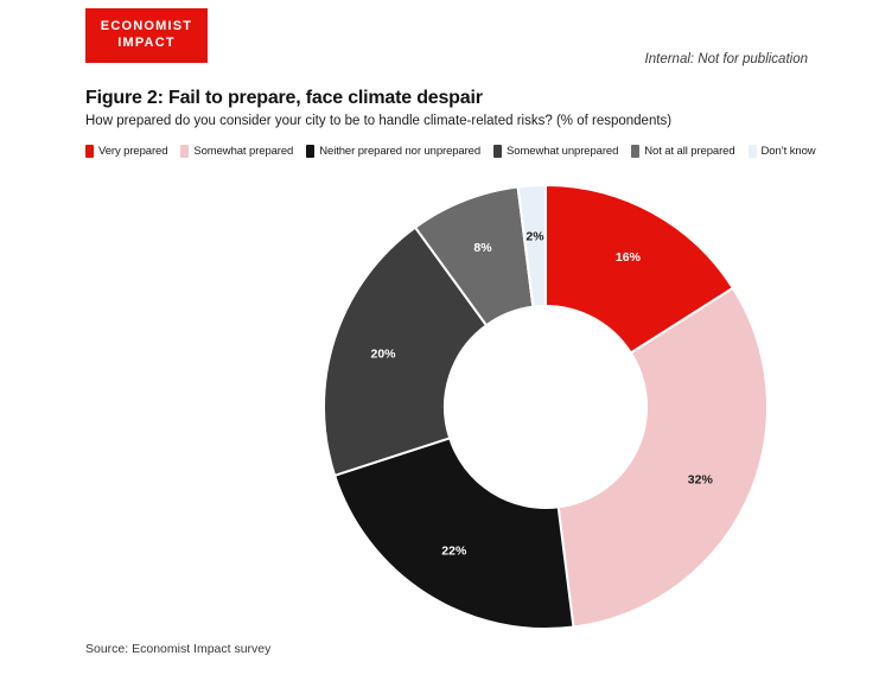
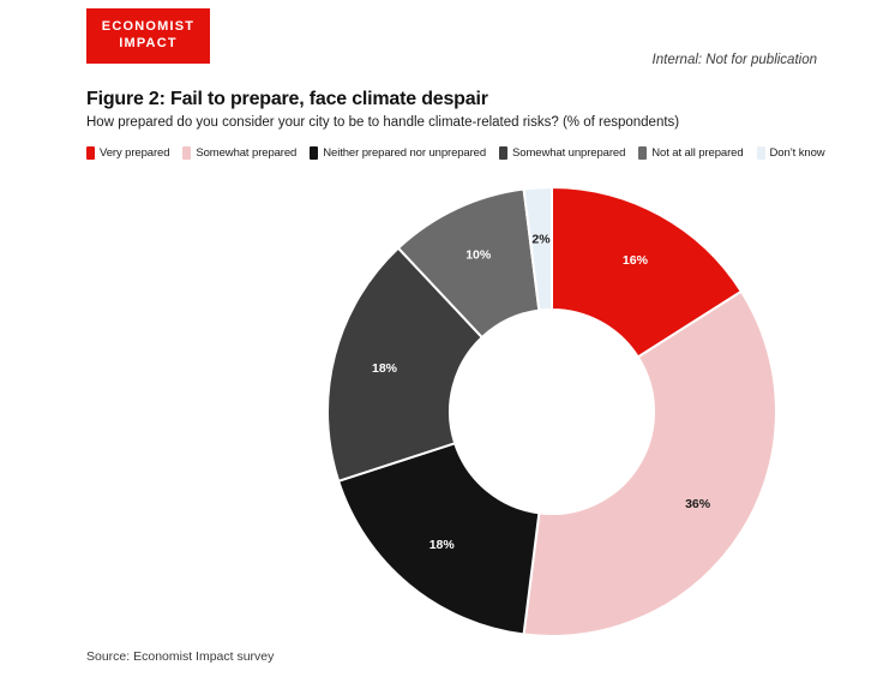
Somewhat prepared: 32% -> 36%
Neither prepared nor unprepared: 22% -> 18%
Somewhat unprepared: 20% -> 18%
Not at all prepared: 8% -> 10%
